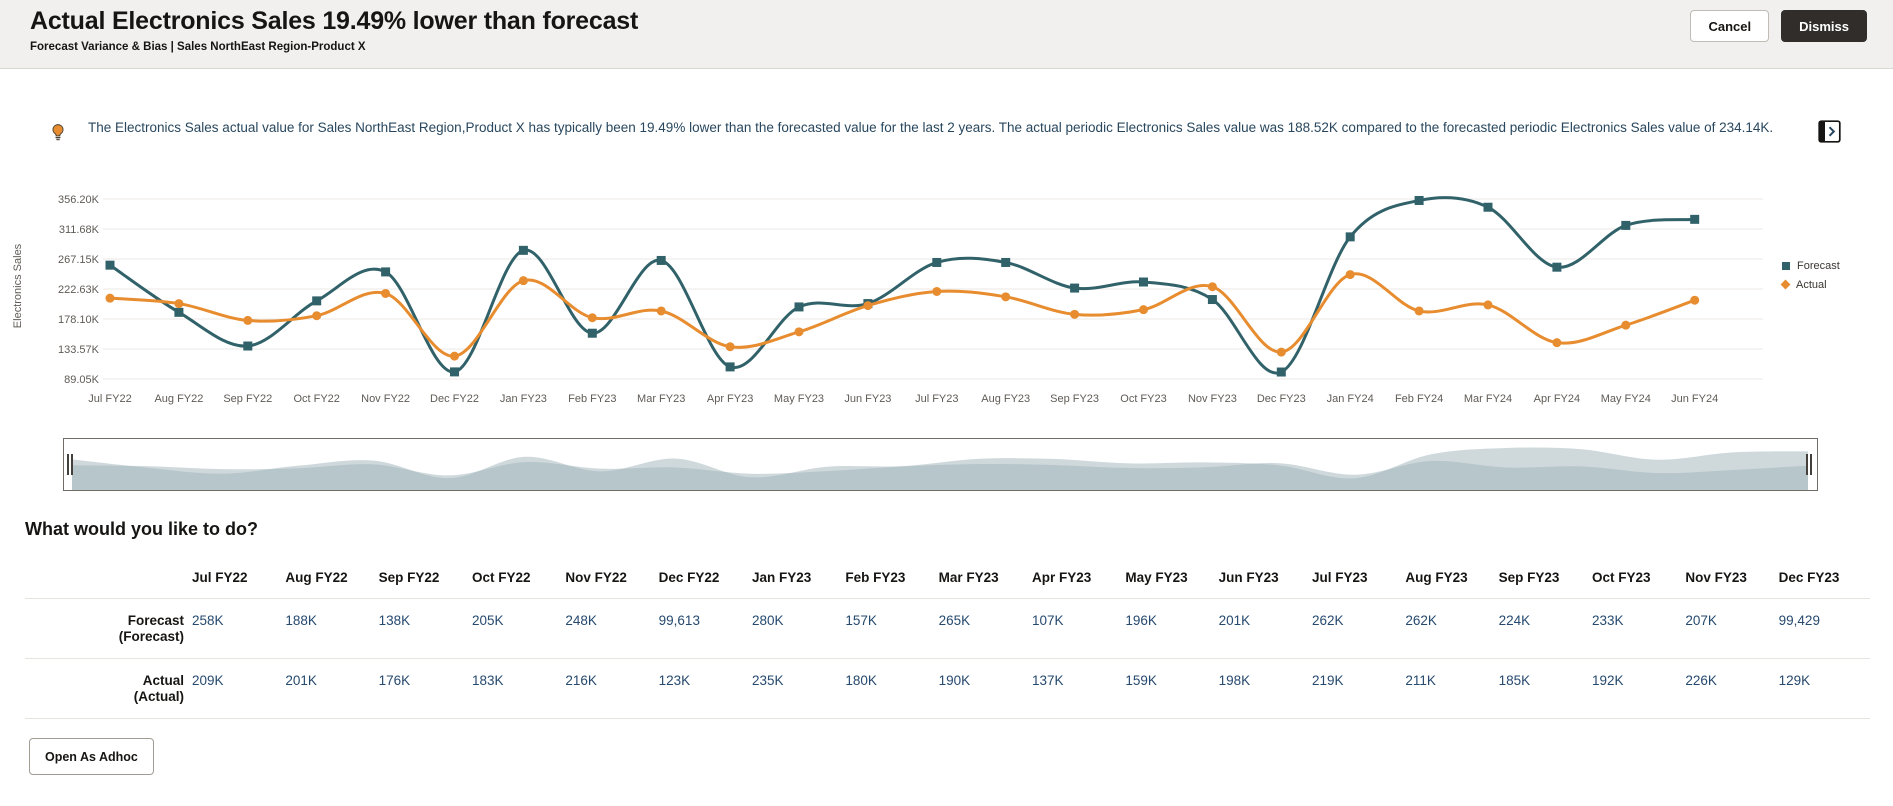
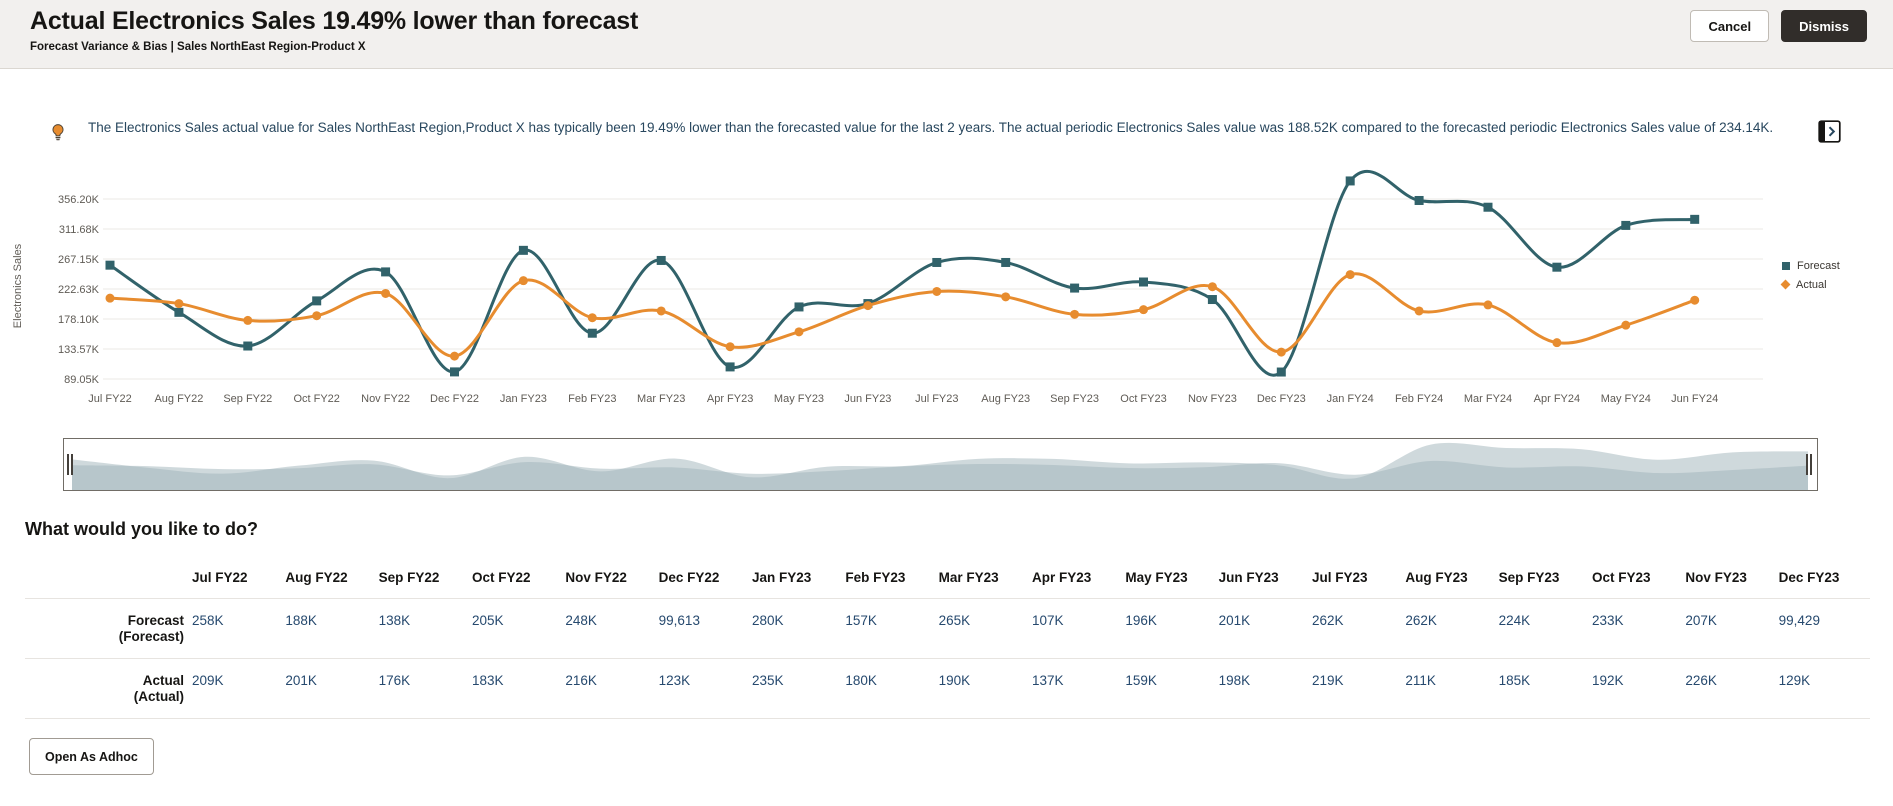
Forecast/Jan FY24: 300K -> 380K
